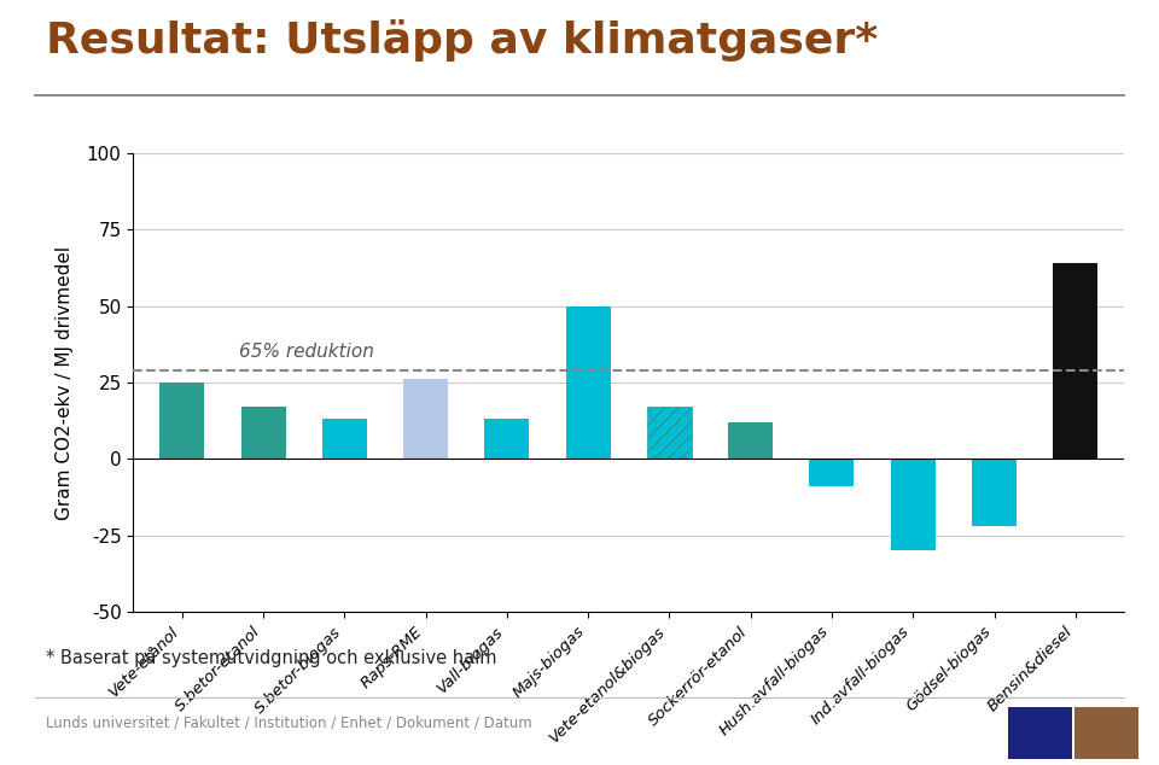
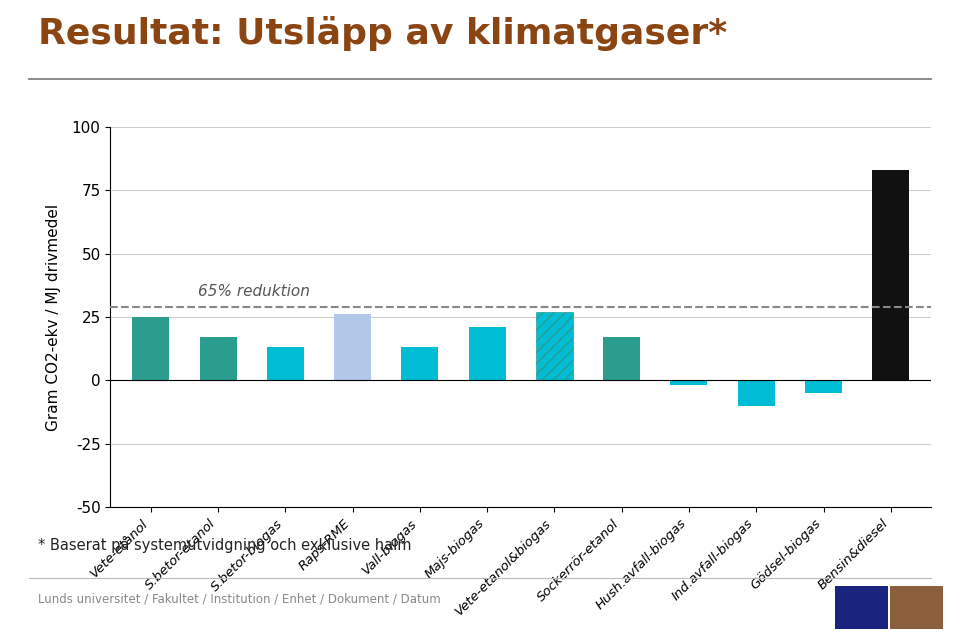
Majs-biogas: 50 -> 21
Vete-etanol&biogas: 17 -> 27
Sockerrör-etanol: 12 -> 17
Hush.avfall-biogas: -9 -> -2
Ind.avfall-biogas: -30 -> -10
Gödsel-biogas: -22 -> -5
Bensin&diesel: 64 -> 83
